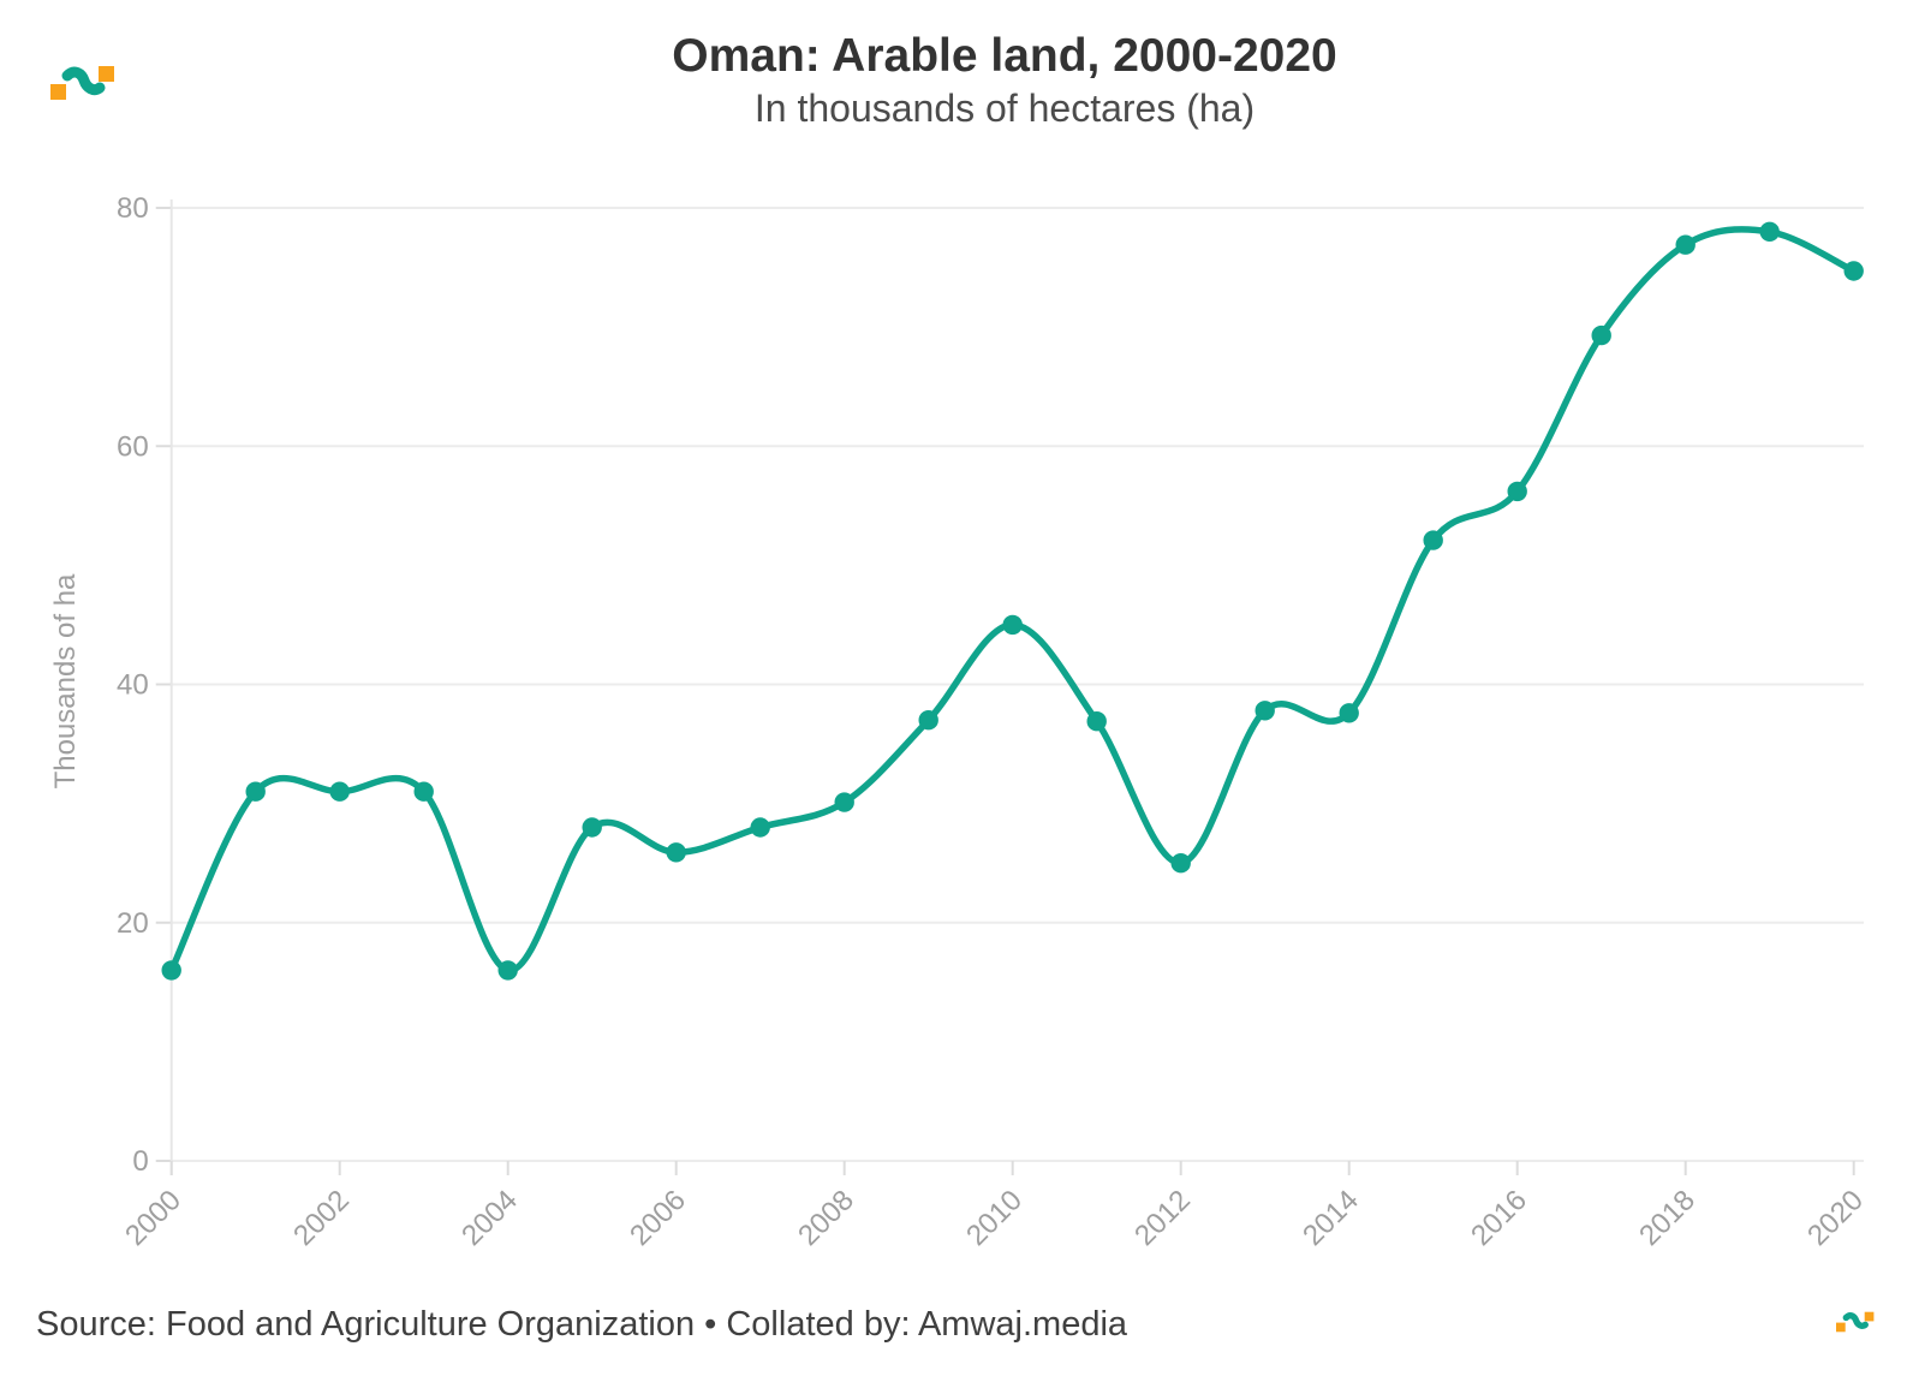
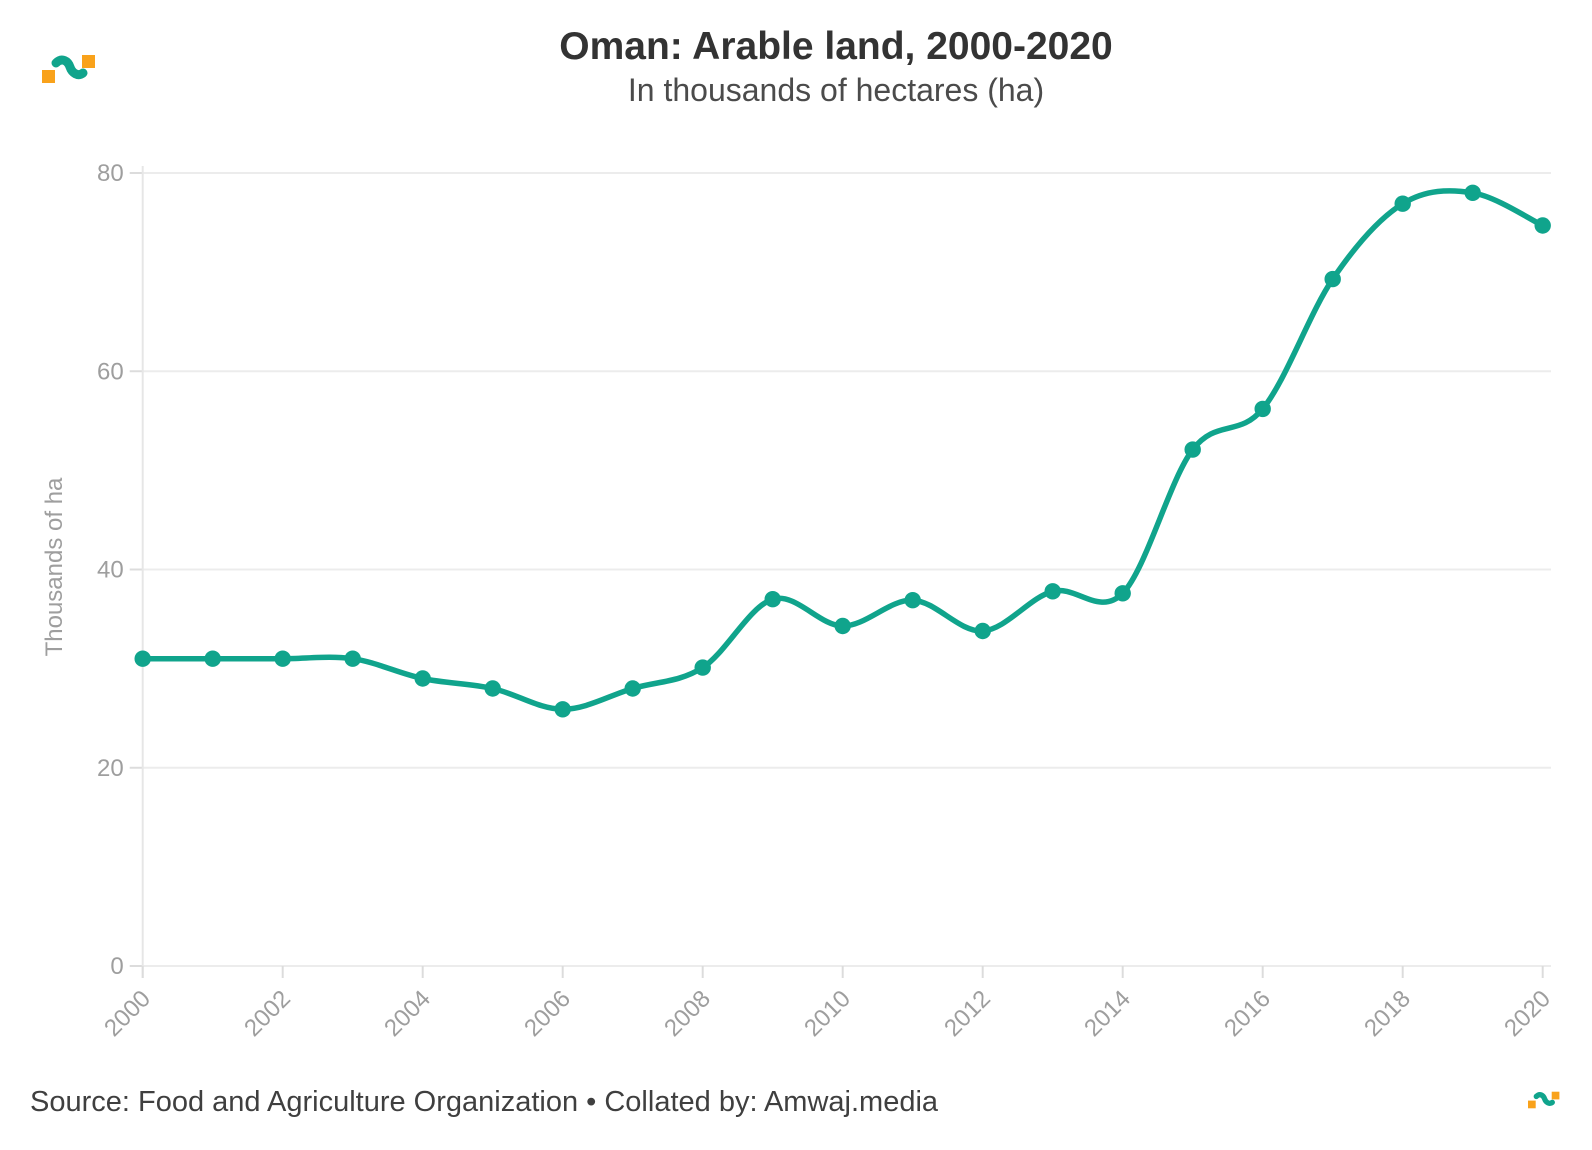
2000: 16 -> 31
2004: 16 -> 29
2010: 45 -> 34
2012: 25 -> 34
